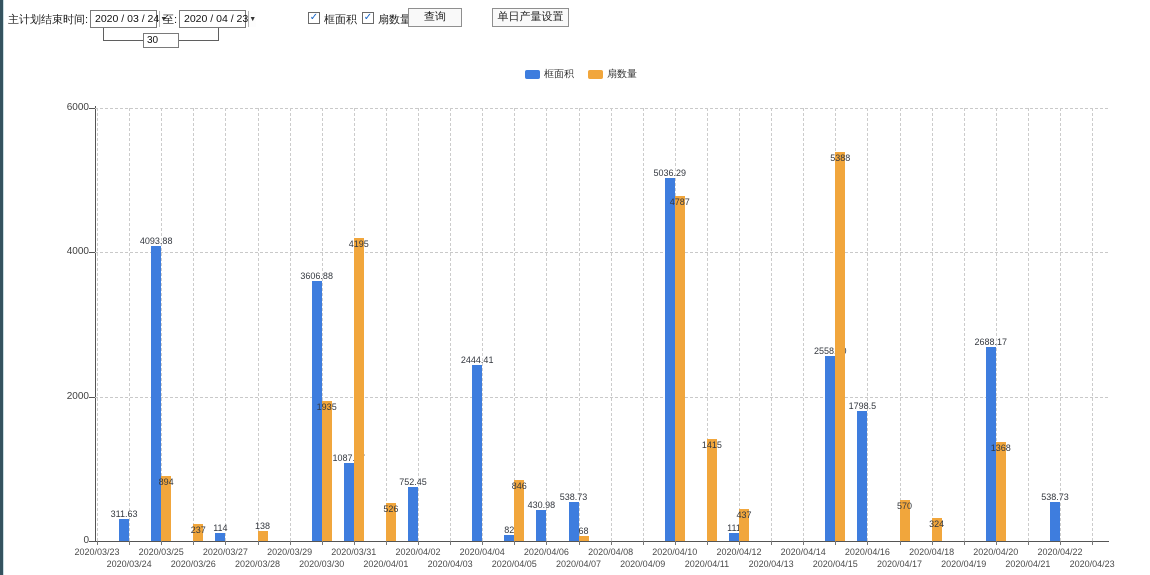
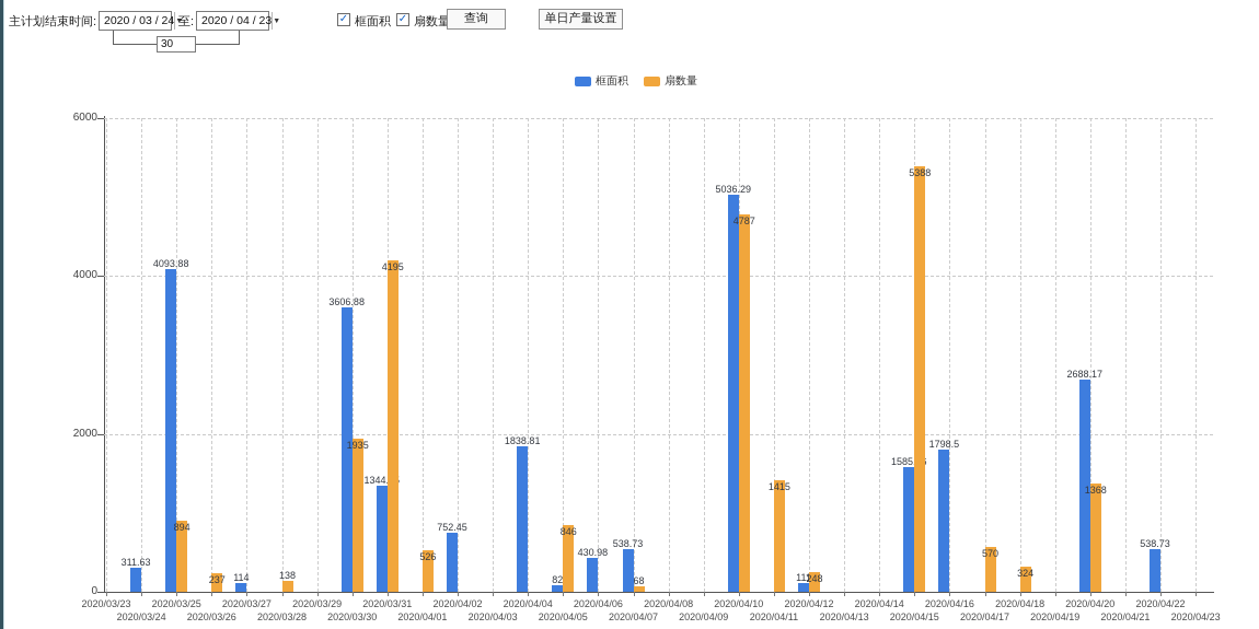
框面积/2020/03/31: 1087.57 -> 1344.95
框面积/2020/04/04: 2444.41 -> 1838.81
扇数量/2020/04/12: 437 -> 248
框面积/2020/04/15: 2558.90 -> 1585.96
